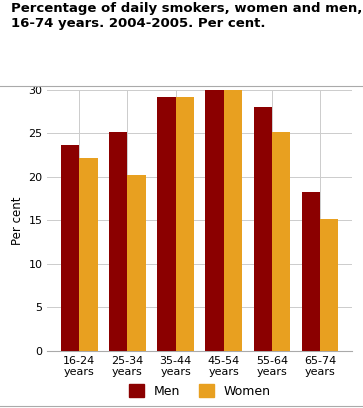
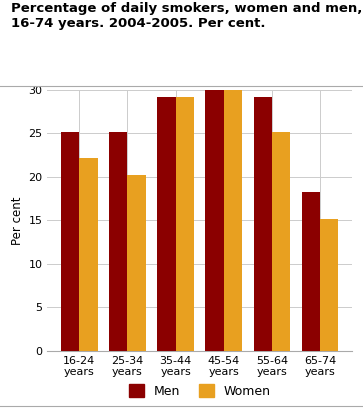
Men/16-24 years: 23.6 -> 25.2
Men/55-64 years: 28.0 -> 29.2
